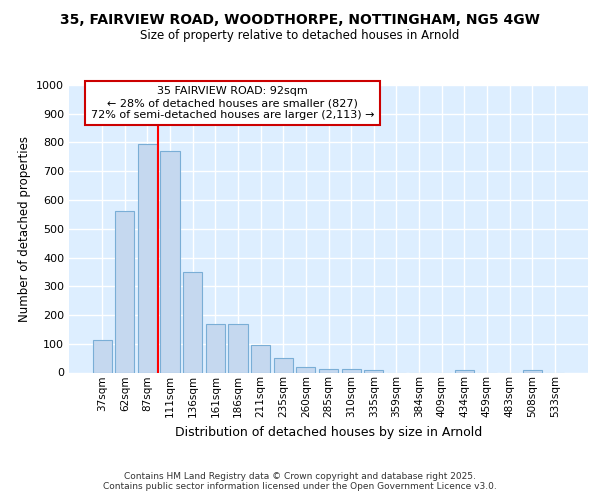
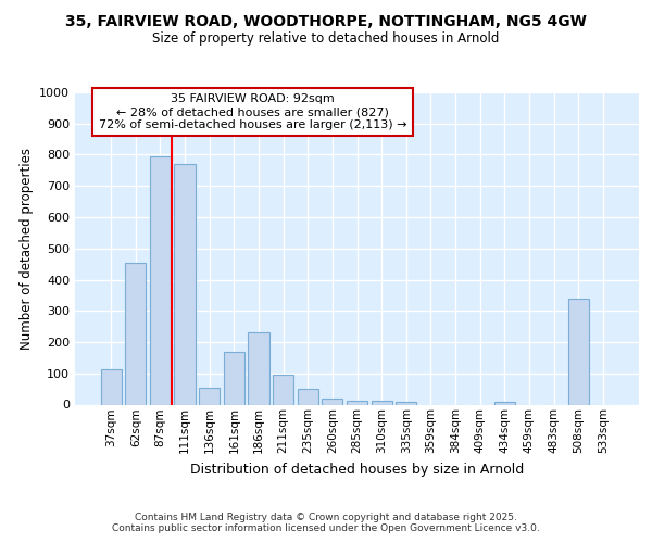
62sqm: 563 -> 455
136sqm: 350 -> 55
186sqm: 168 -> 230
508sqm: 7 -> 340
